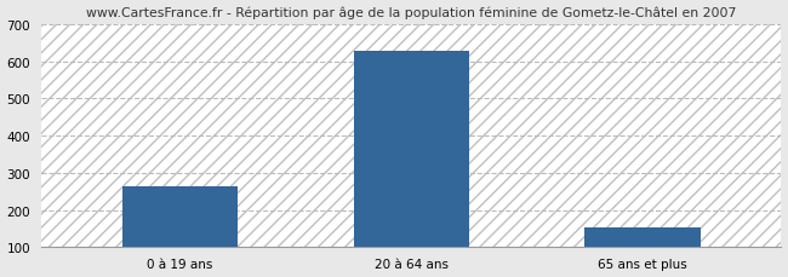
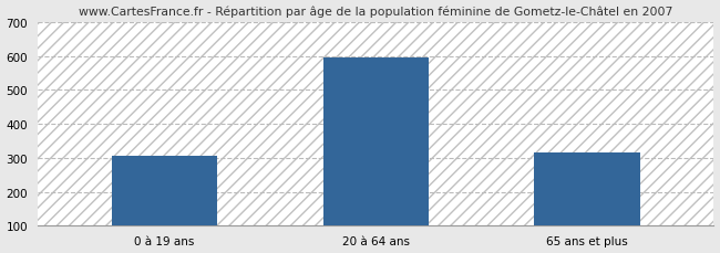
0 à 19 ans: 265 -> 305
20 à 64 ans: 630 -> 595
65 ans et plus: 152 -> 315
